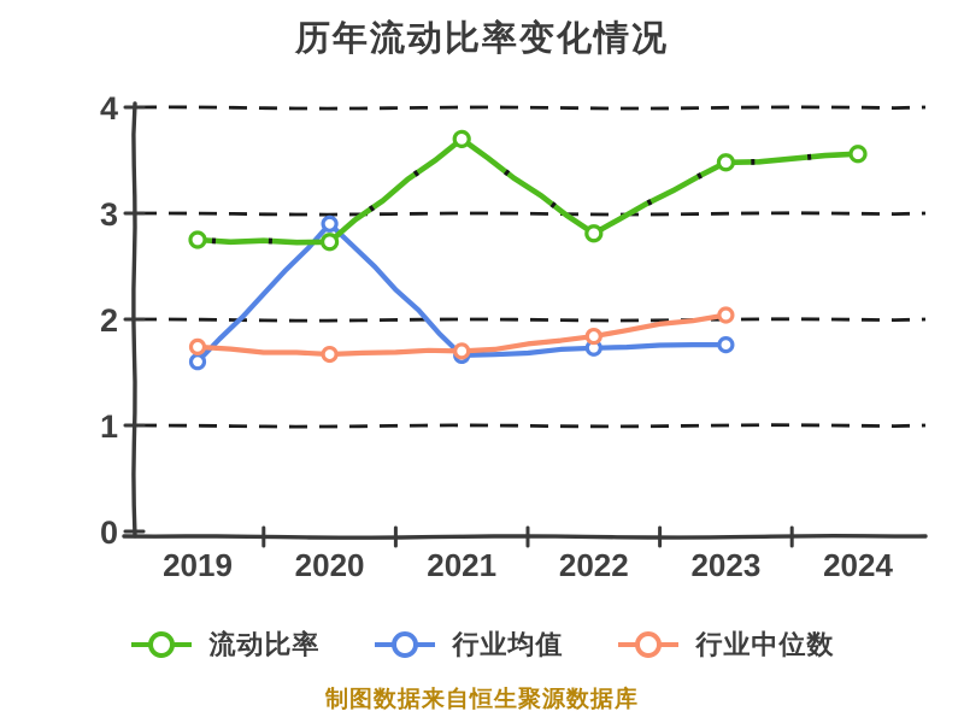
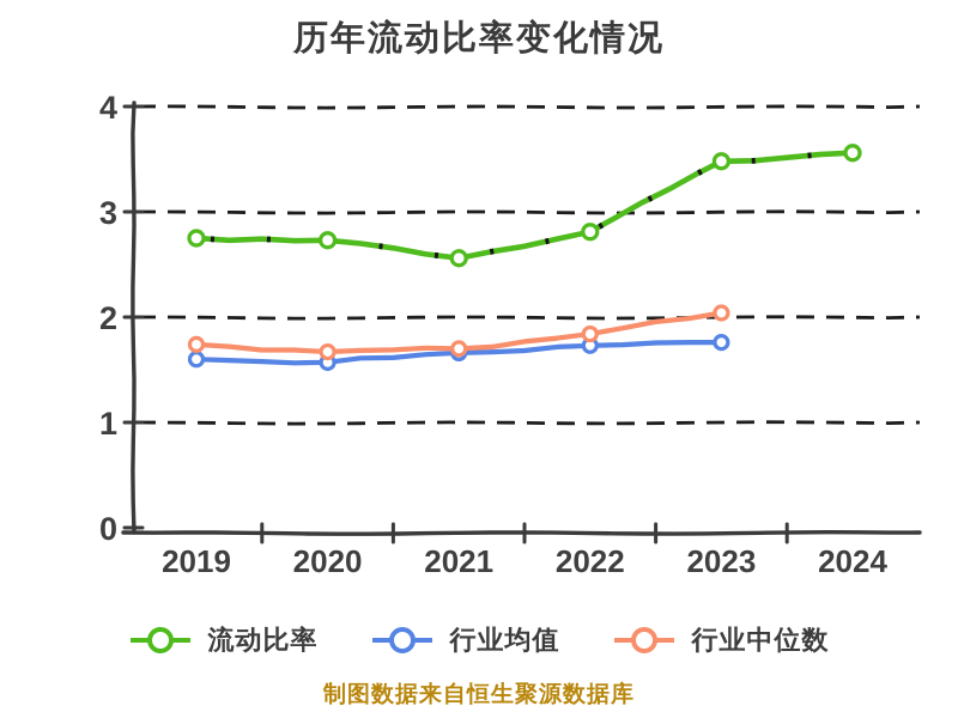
行业均值/2020: 2.9 -> 1.6
流动比率/2021: 3.7 -> 2.6
